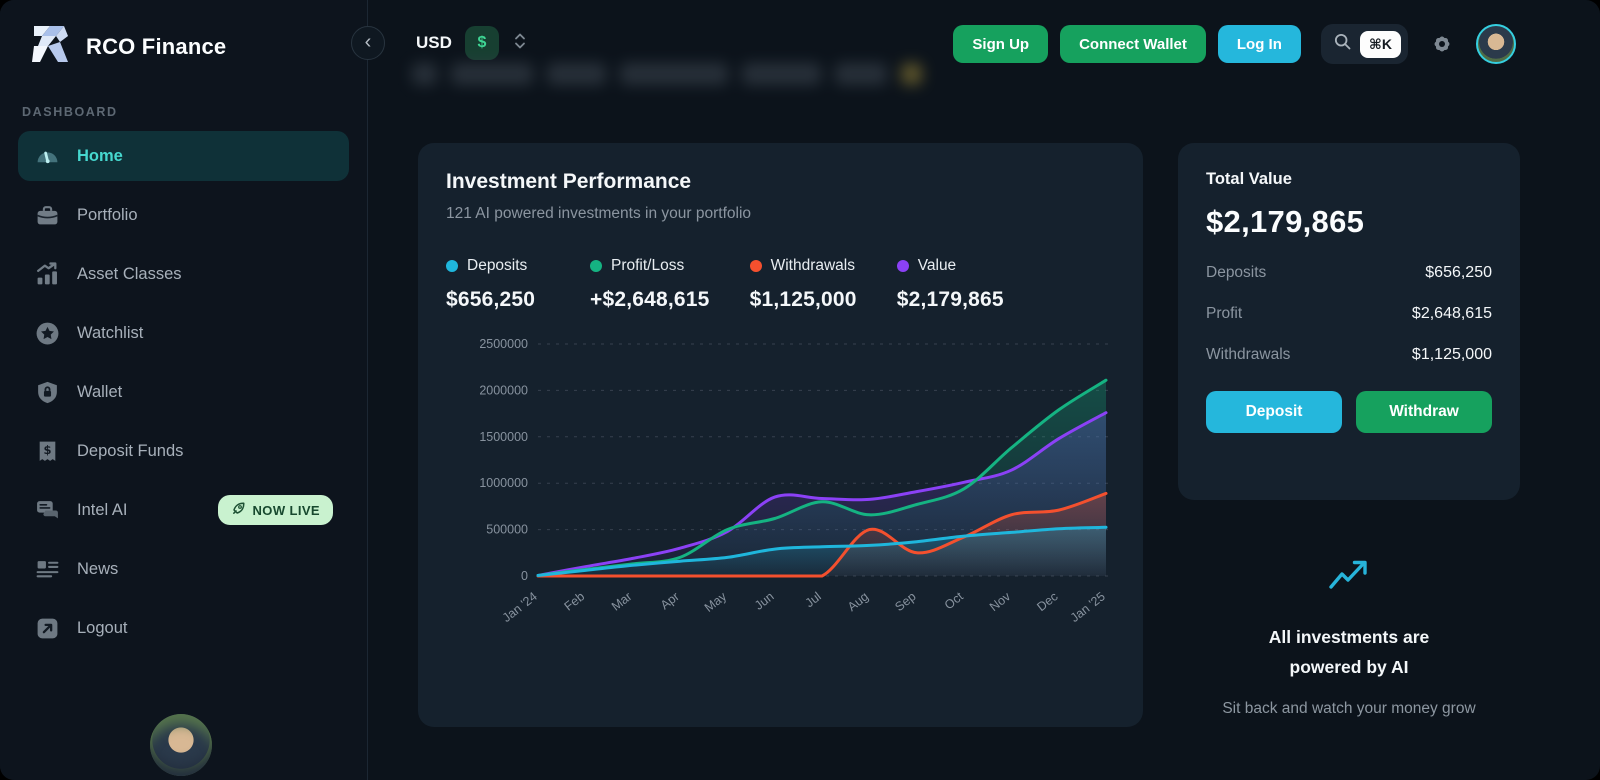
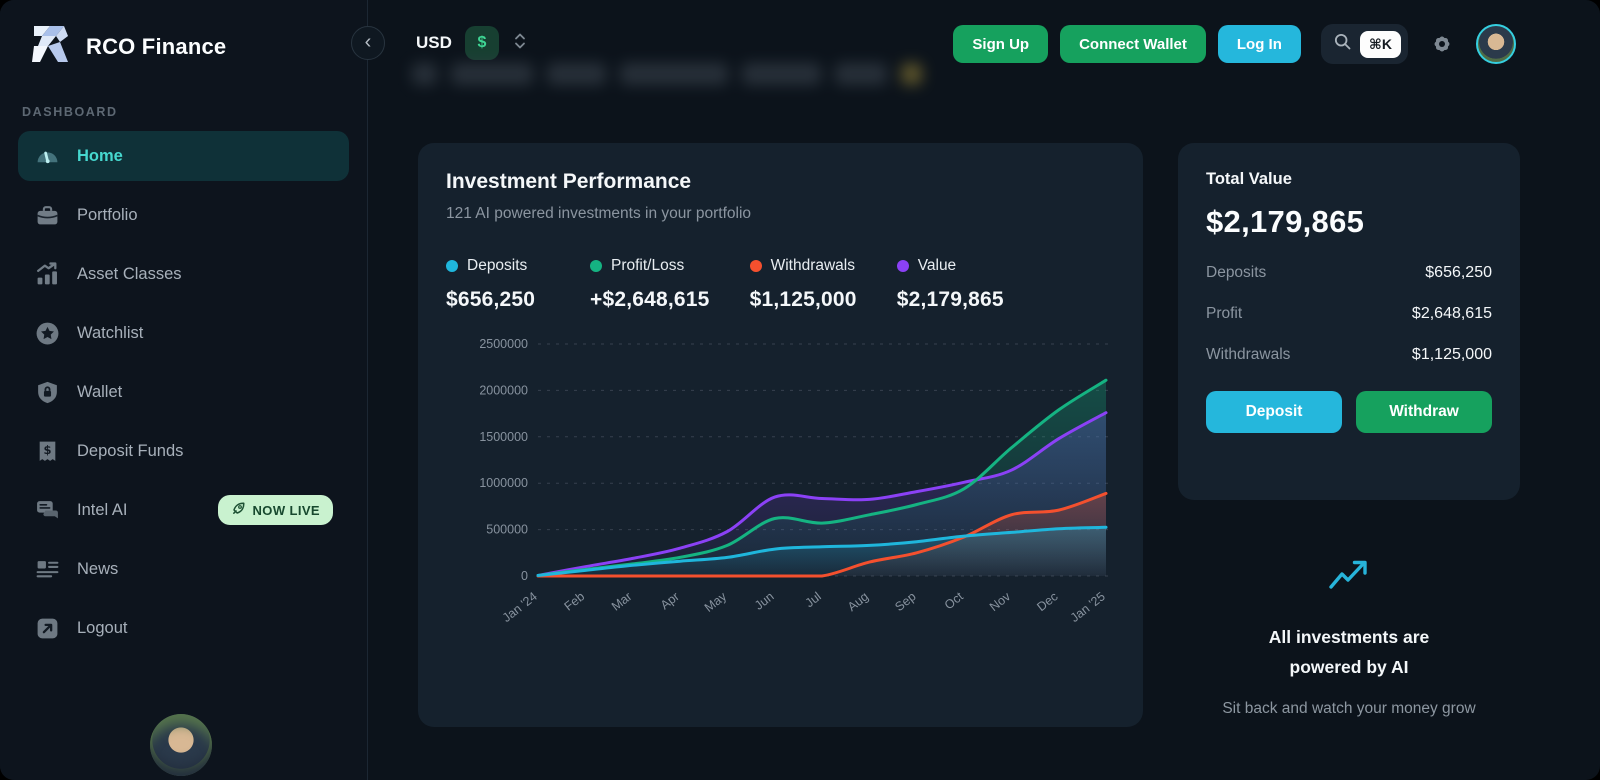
Profit/Loss/May: 500000 -> 300000
Profit/Loss/Jul: 800000 -> 600000
Withdrawals/Aug: 500000 -> 200000
